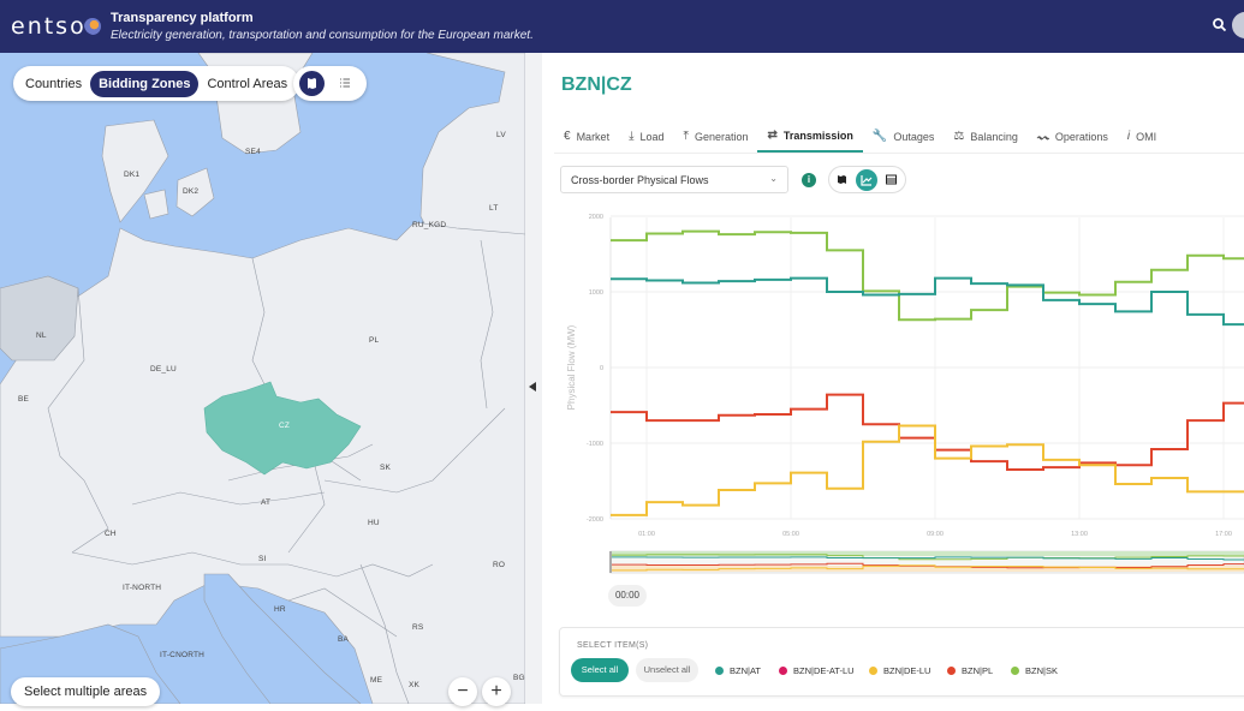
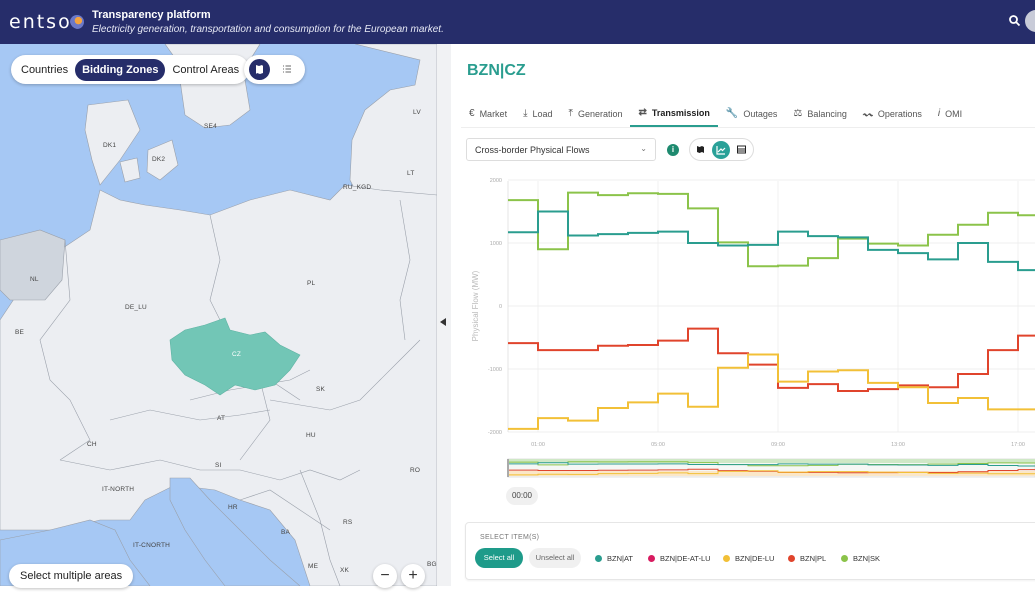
BZN|SK/01:00: 1800 -> 900
BZN|AT/01:00: 1200 -> 1500
BZN|PL/09:00: -1100 -> -1300
